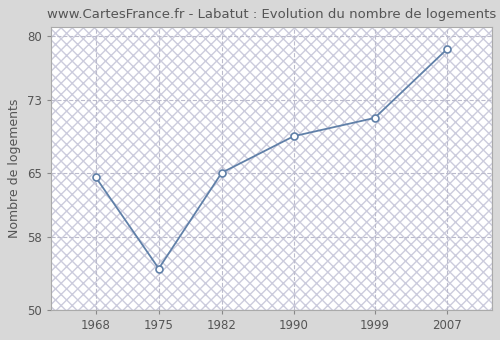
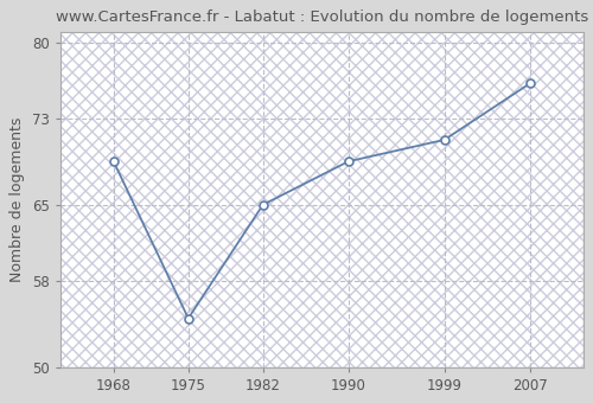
1968: 64.5 -> 69.0
2007: 78.5 -> 76.2
